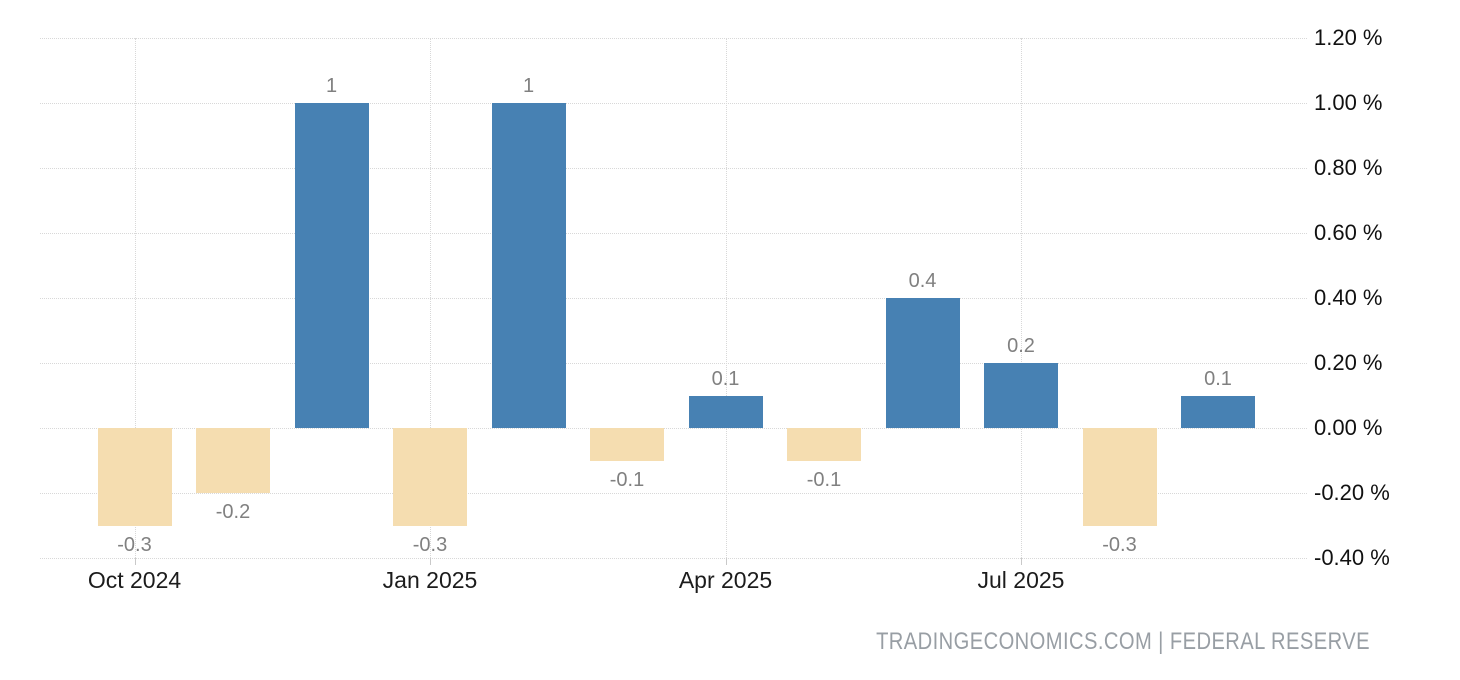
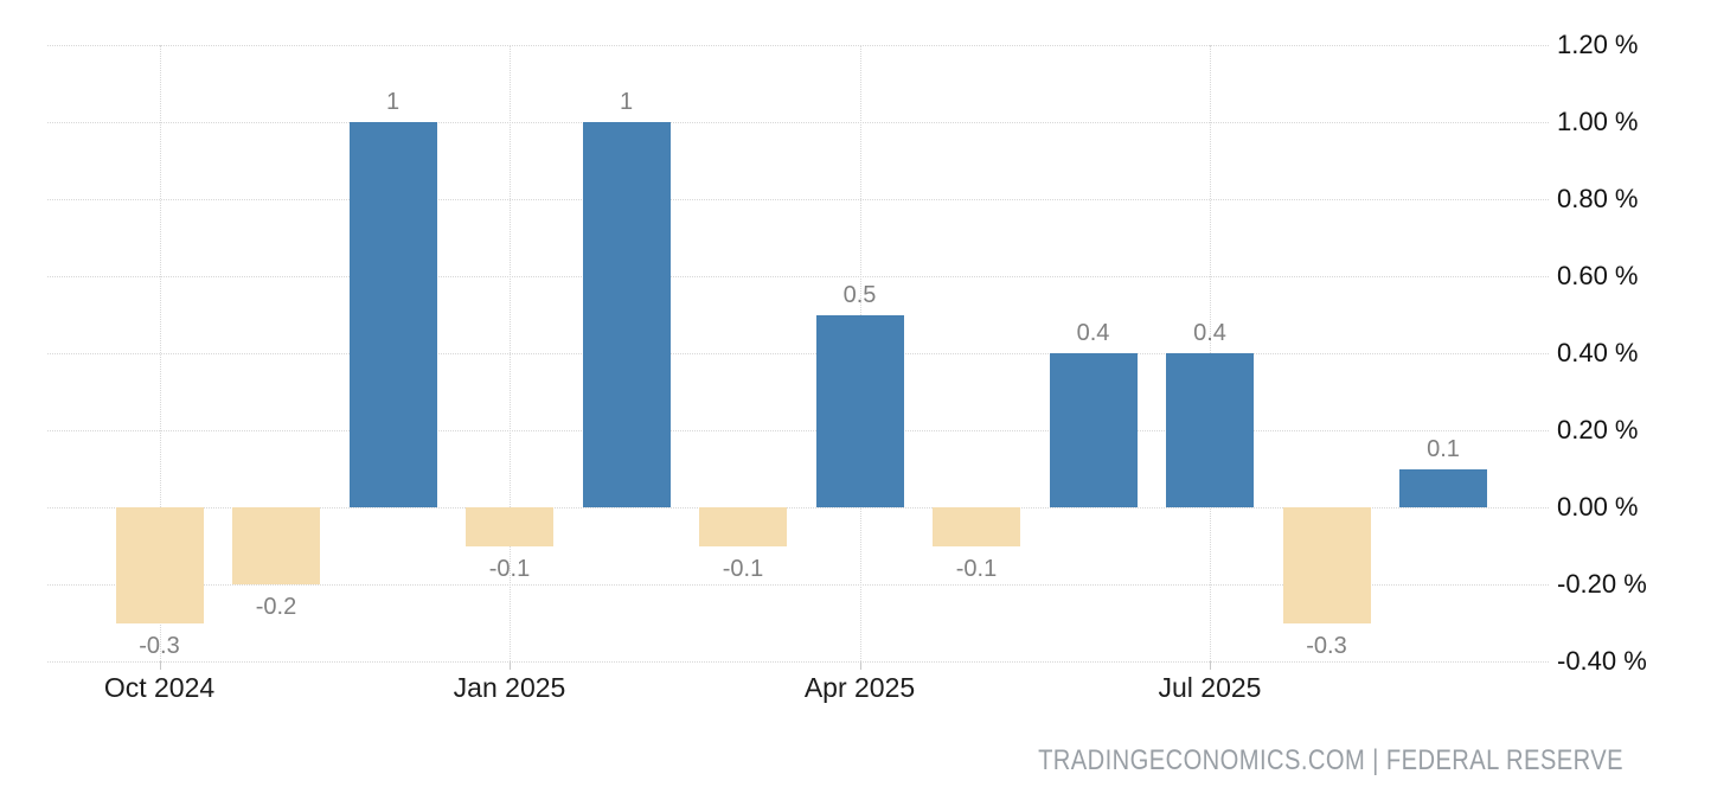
Jan 2025: -0.3 -> -0.1
Apr 2025: 0.1 -> 0.5
Jul 2025: 0.2 -> 0.4
